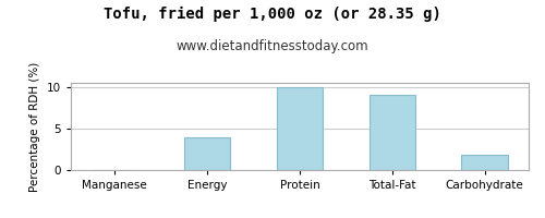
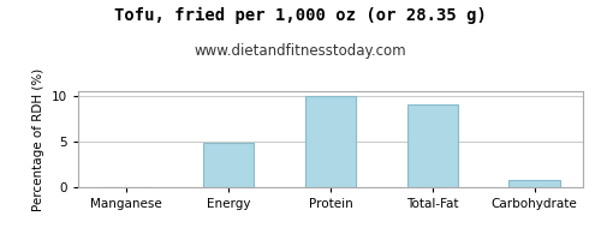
Energy: 4.0 -> 4.8
Carbohydrate: 1.9 -> 0.8
